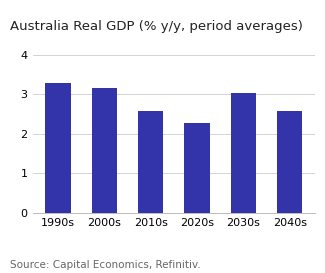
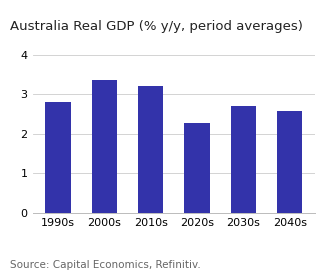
1990s: 3.27 -> 2.80
2000s: 3.15 -> 3.35
2010s: 2.57 -> 3.20
2030s: 3.02 -> 2.70
